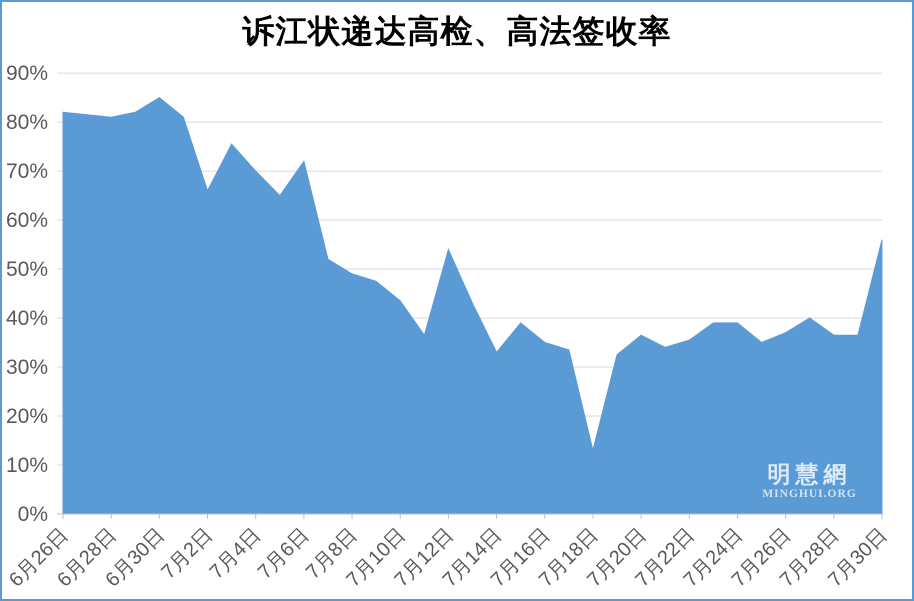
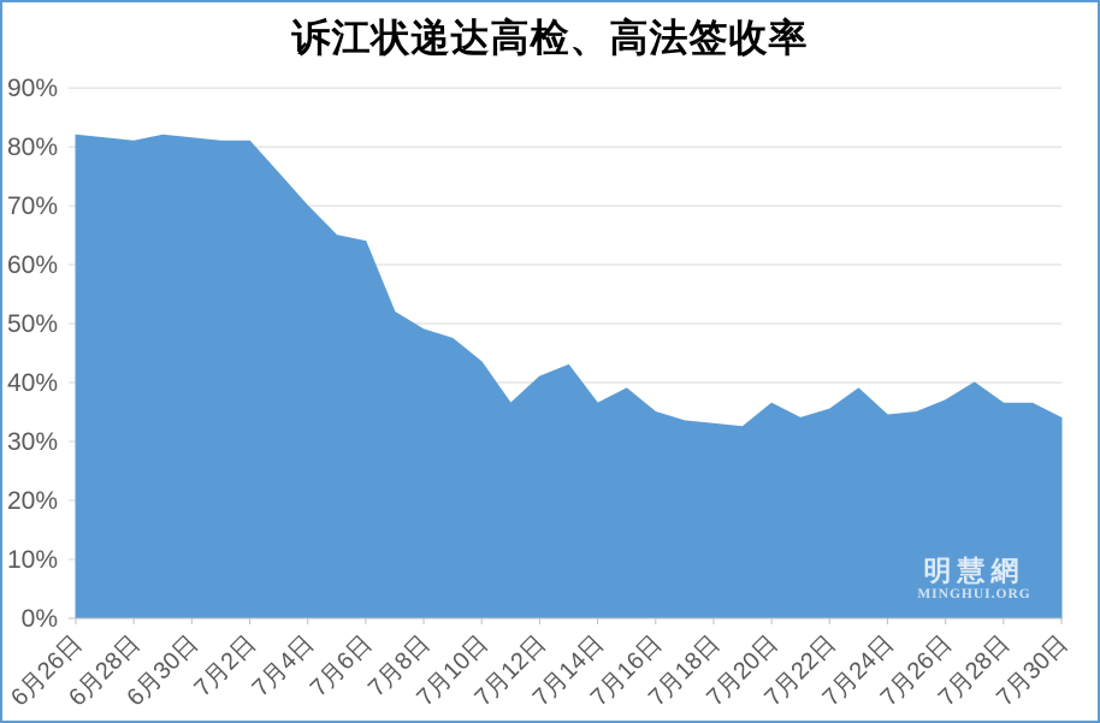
6月30日: 85% -> 82%
7月2日: 66% -> 81%
7月6日: 72% -> 64%
7月12日: 54% -> 41%
7月14日: 33% -> 36%
7月18日: 13% -> 33%
7月24日: 39% -> 34%
7月30日: 56% -> 34%
